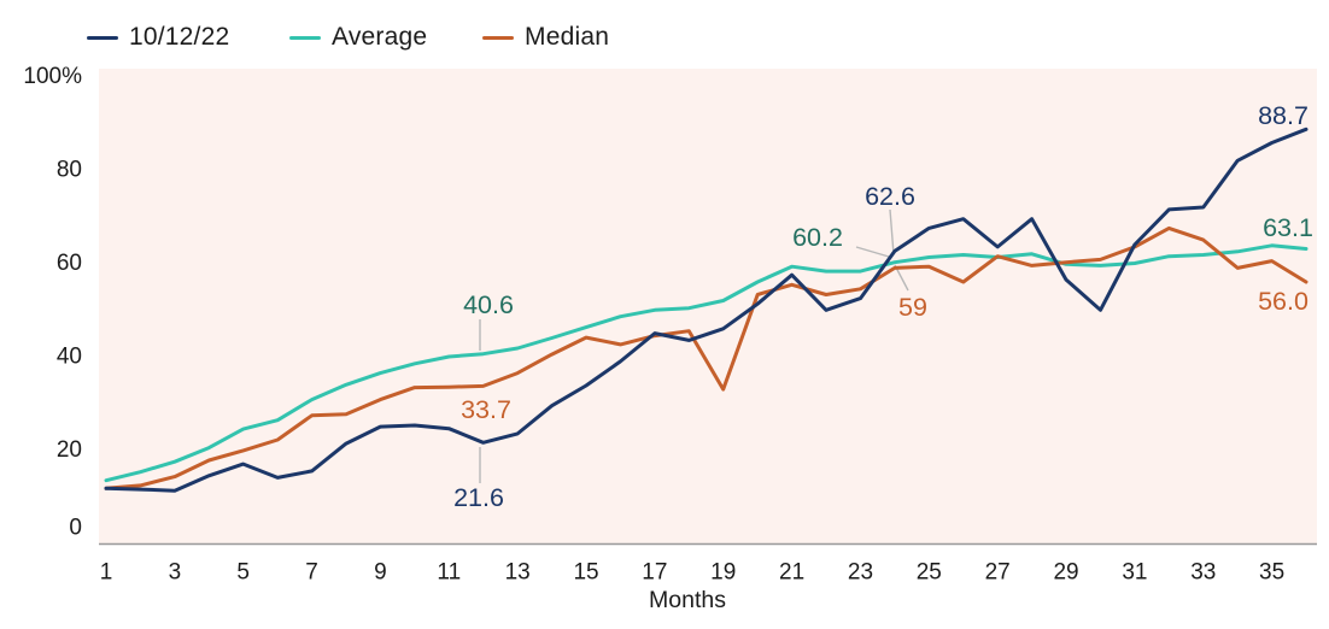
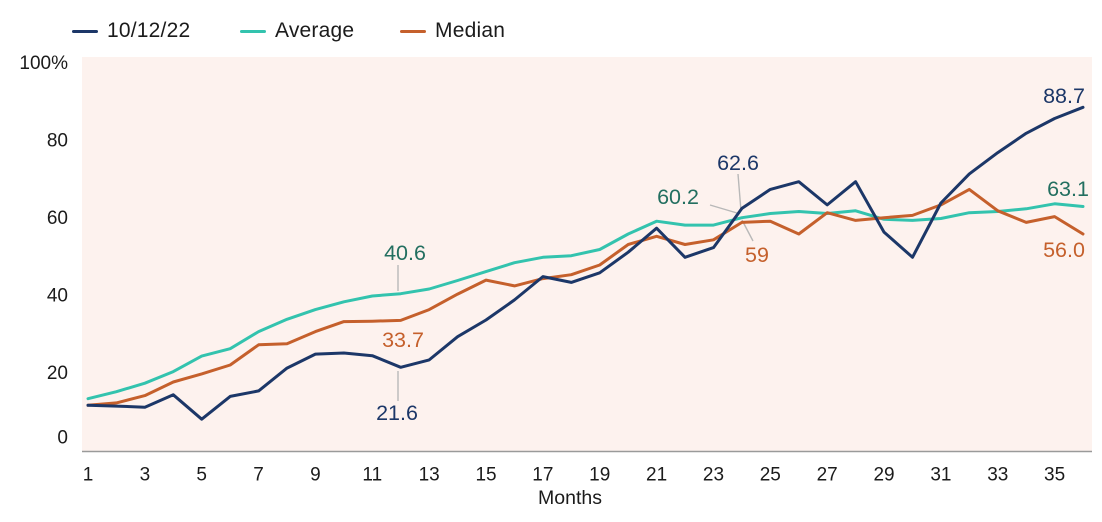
10/12/22/5: 17 -> 8
Median/19: 33 -> 48
10/12/22/33: 72 -> 77
Median/33: 65 -> 62
